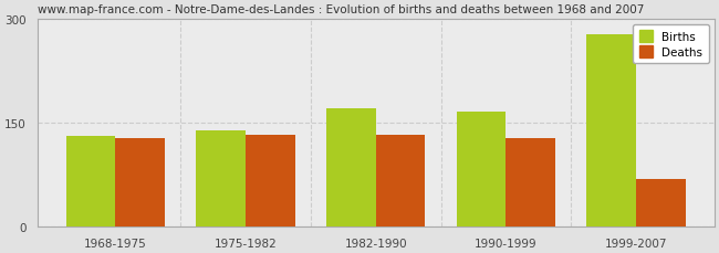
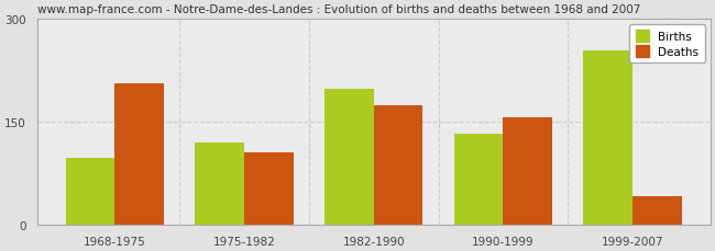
Births/1968-1975: 130 -> 98
Deaths/1968-1975: 128 -> 206
Births/1975-1982: 138 -> 120
Deaths/1975-1982: 133 -> 106
Births/1982-1990: 170 -> 198
Deaths/1982-1990: 132 -> 174
Births/1990-1999: 165 -> 132
Deaths/1990-1999: 127 -> 156
Births/1999-2007: 278 -> 254
Deaths/1999-2007: 68 -> 42
